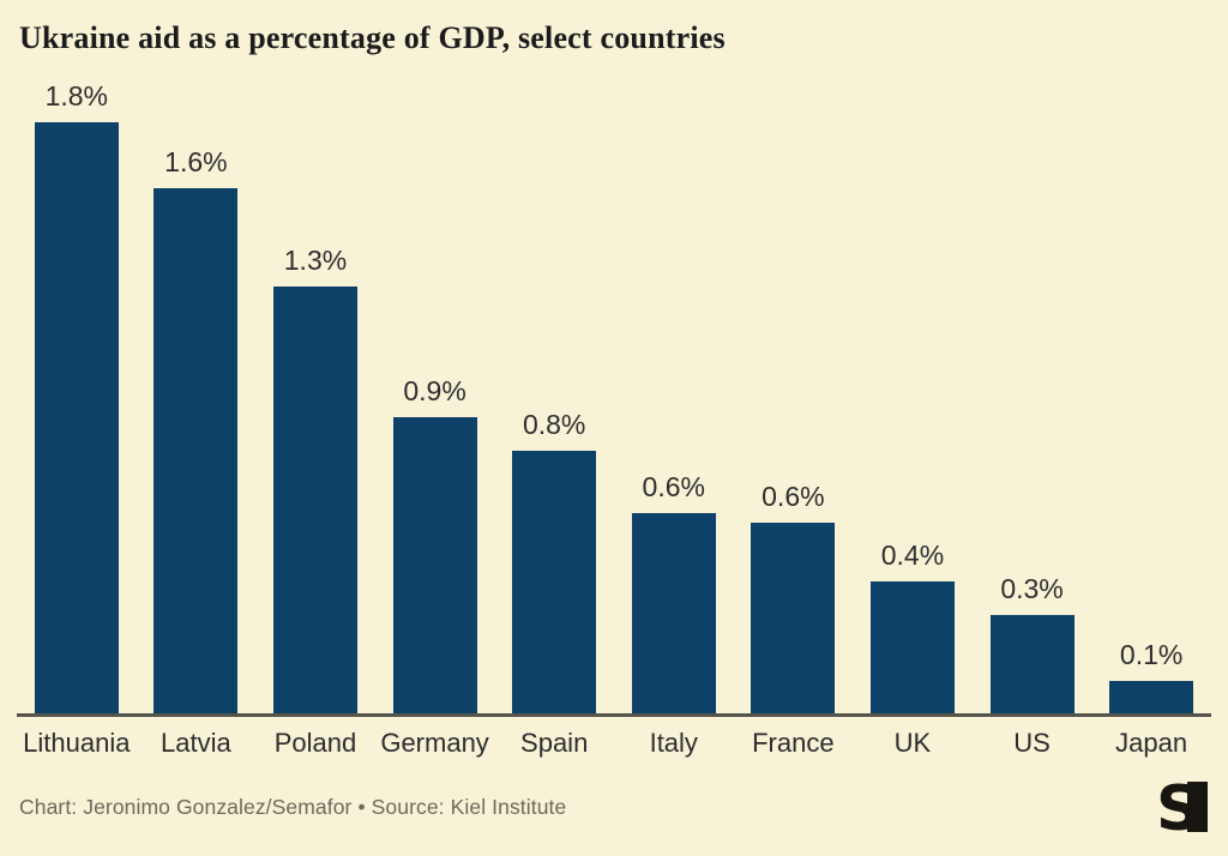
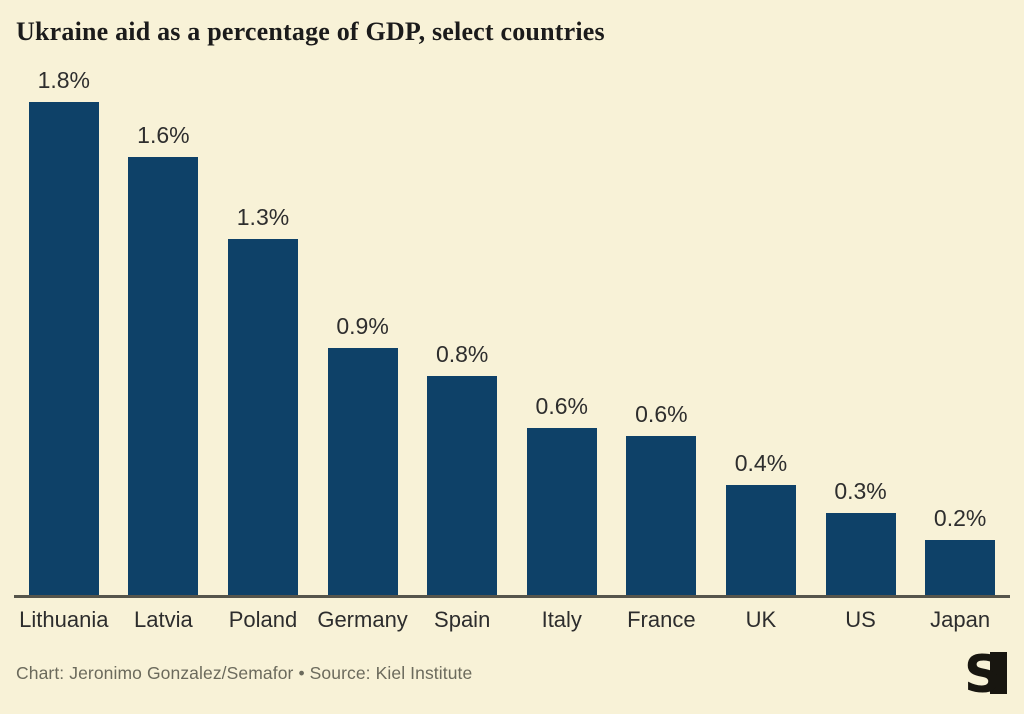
Japan: 0.1% -> 0.2%
